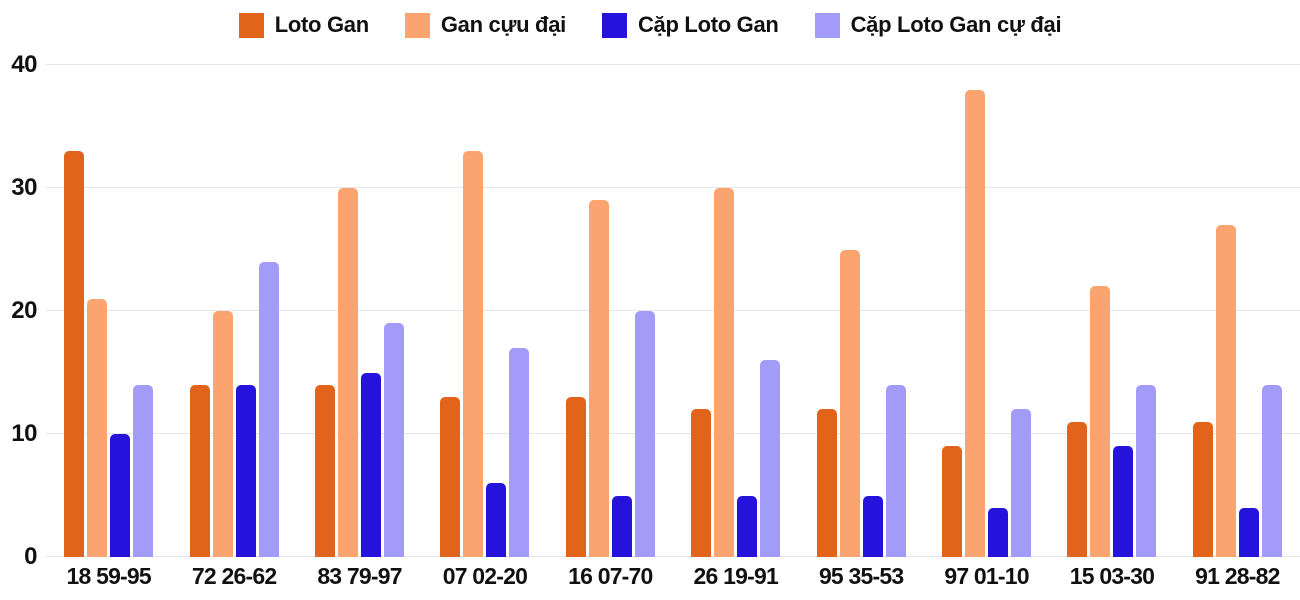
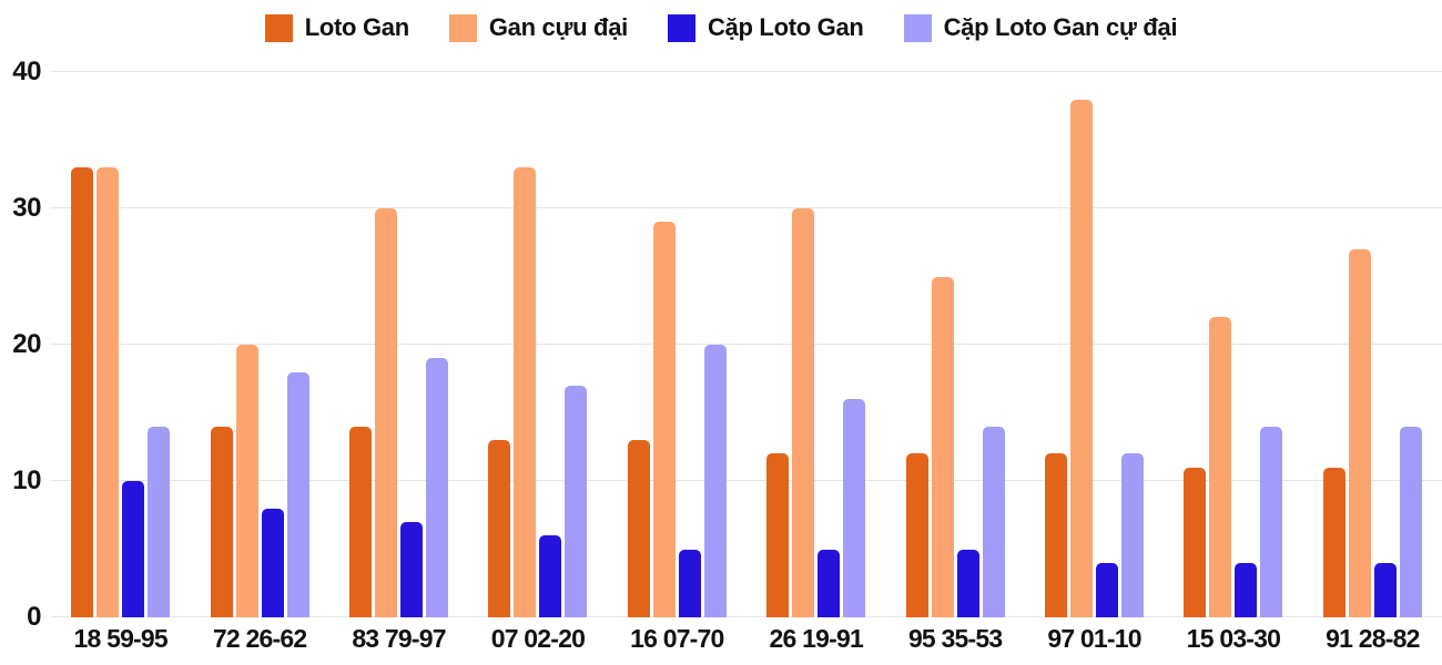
Gan cựu đại/18 59-95: 21 -> 33
Cặp Loto Gan/72 26-62: 14 -> 8
Cặp Loto Gan cự đại/72 26-62: 24 -> 18
Cặp Loto Gan/83 79-97: 15 -> 7
Loto Gan/97 01-10: 9 -> 12
Cặp Loto Gan/15 03-30: 9 -> 4
